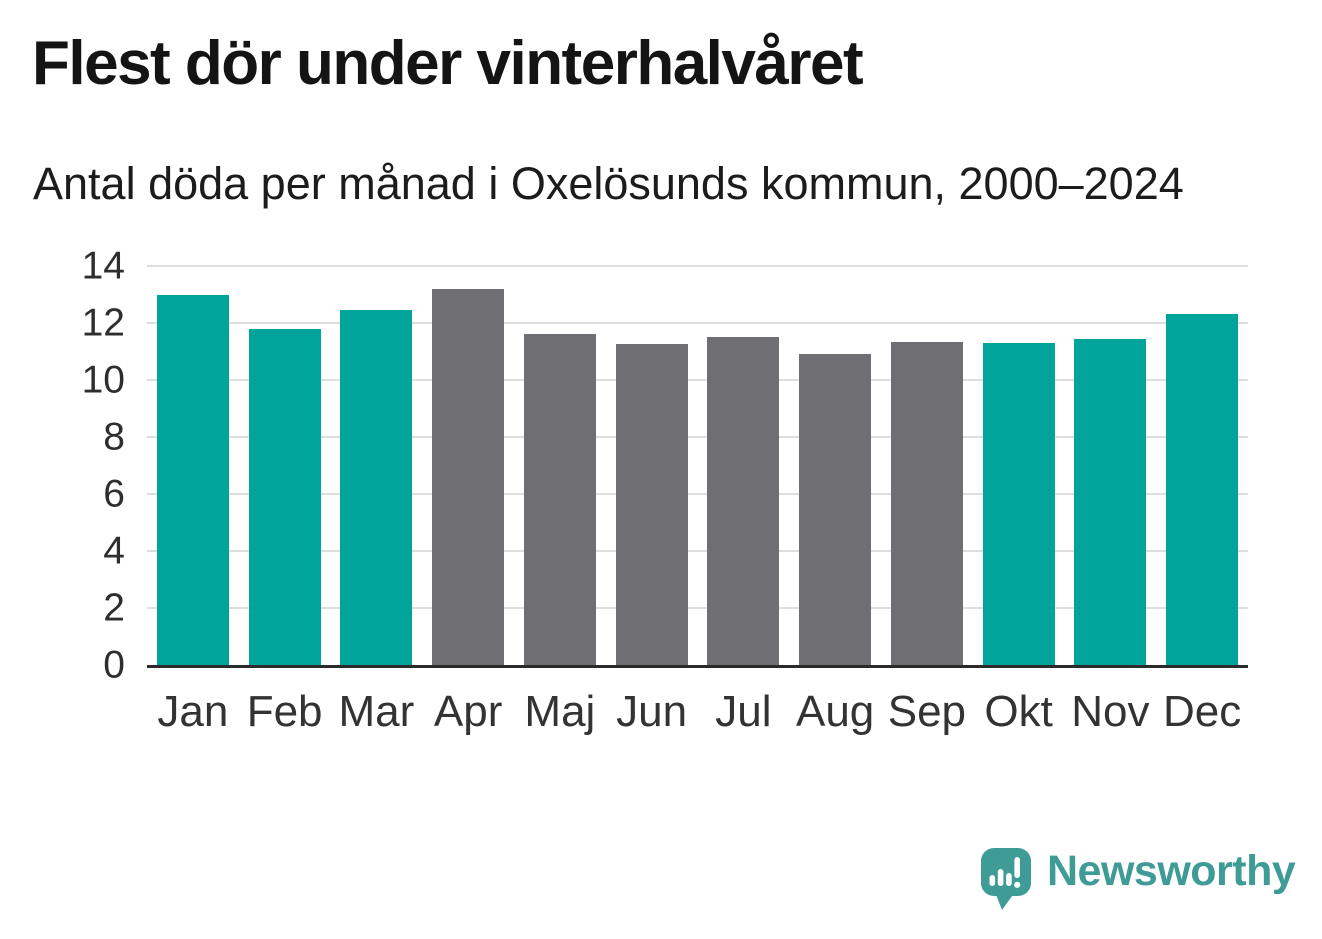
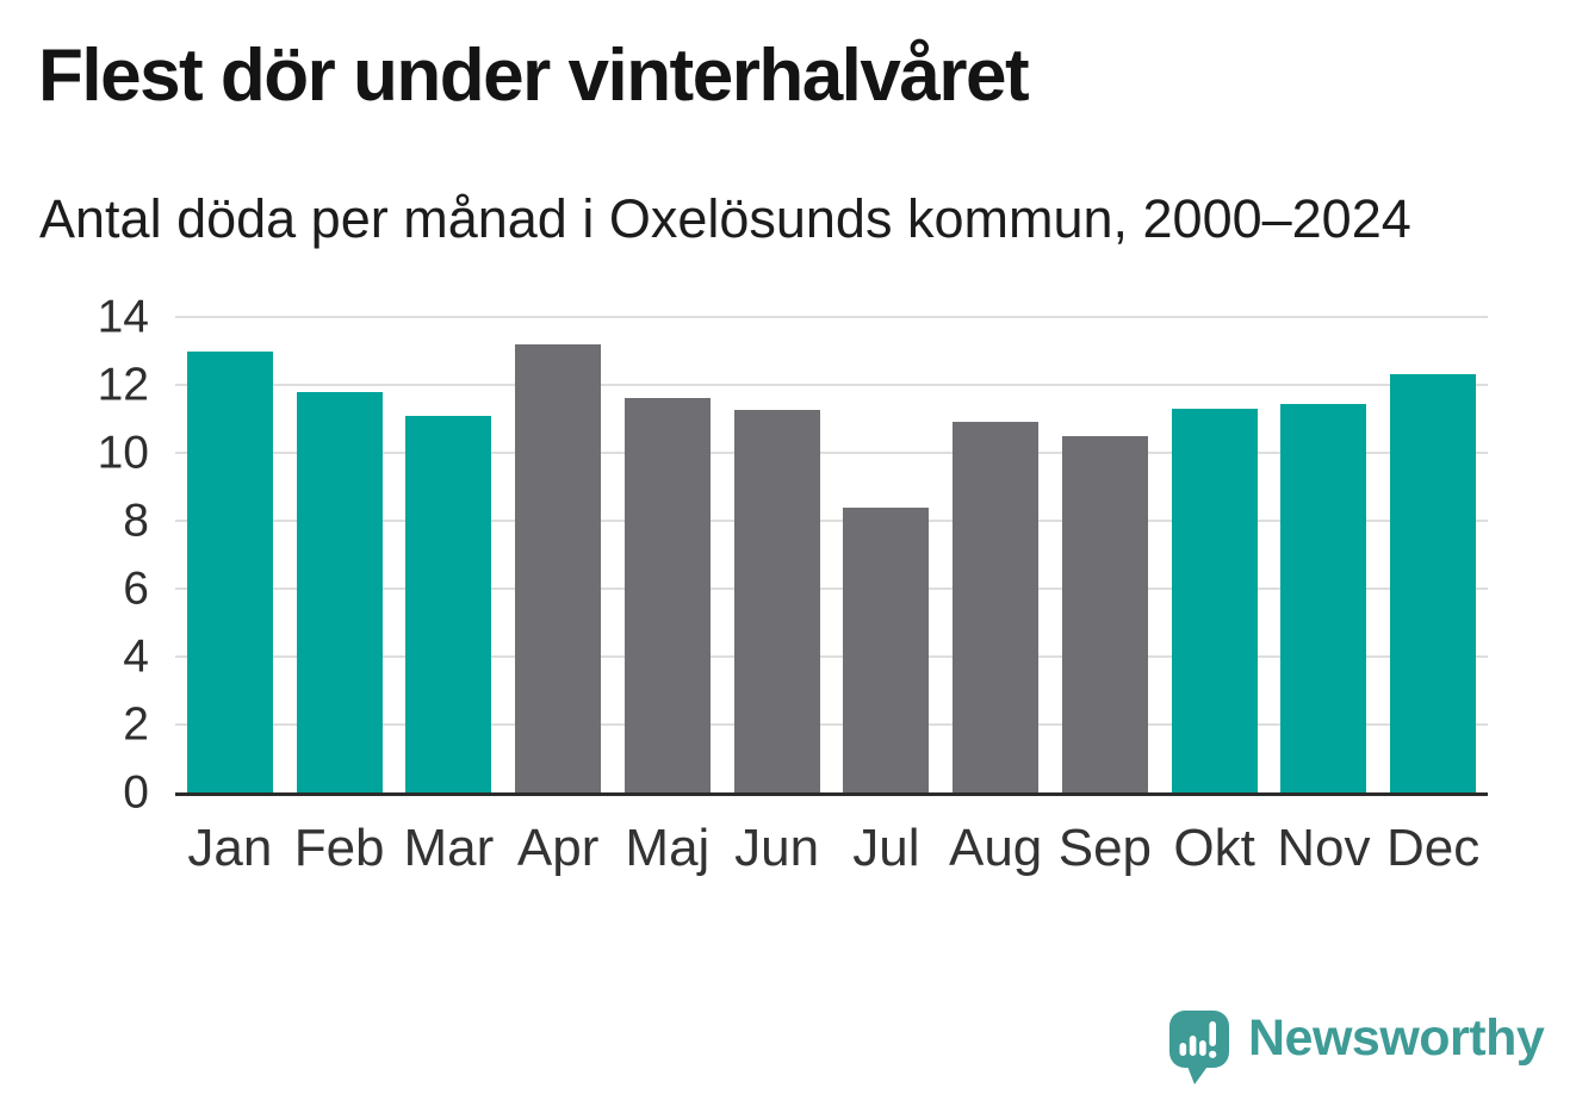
Mar: 12.4 -> 11.1
Jul: 11.5 -> 8.4
Sep: 11.3 -> 10.5
